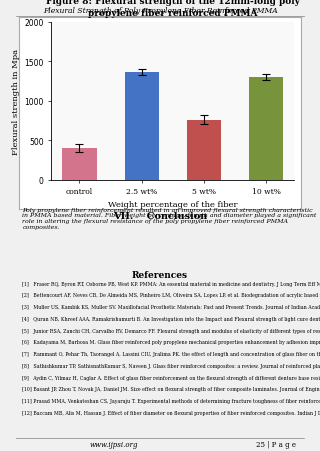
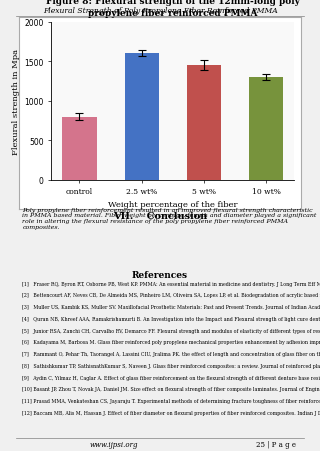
control: 400 -> 800
2.5 wt%: 1360 -> 1600
5 wt%: 760 -> 1450
